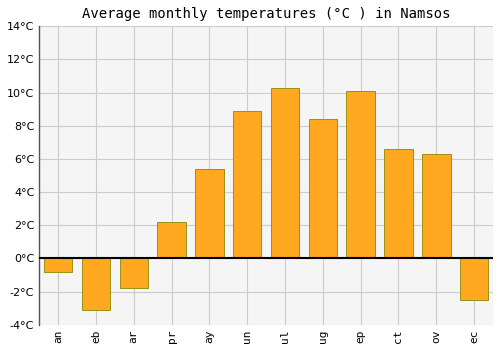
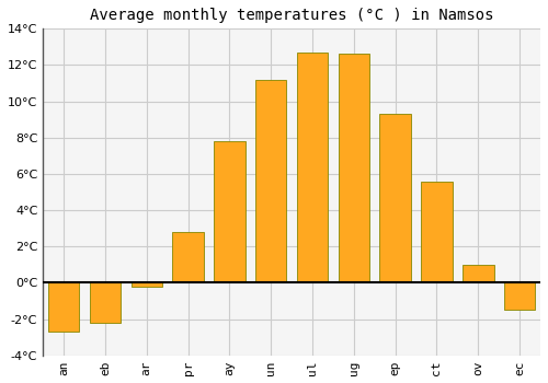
an: -0.8°C -> -2.7°C
eb: -3.1°C -> -2.2°C
ar: -1.8°C -> -0.2°C
pr: 2.2°C -> 2.8°C
ay: 5.4°C -> 7.8°C
un: 8.9°C -> 11.2°C
ul: 10.3°C -> 12.7°C
ug: 8.4°C -> 12.6°C
ep: 10.1°C -> 9.3°C
ct: 6.6°C -> 5.6°C
ov: 6.3°C -> 1.0°C
ec: -2.5°C -> -1.5°C
